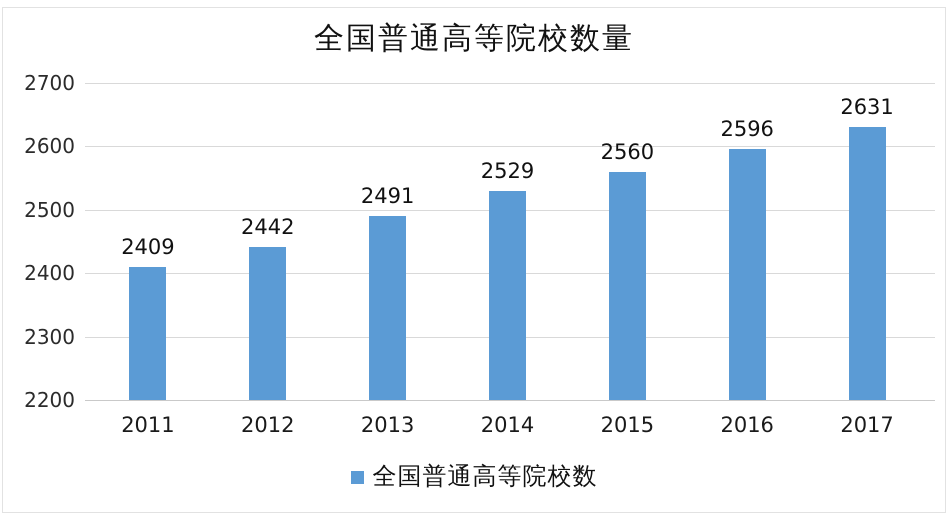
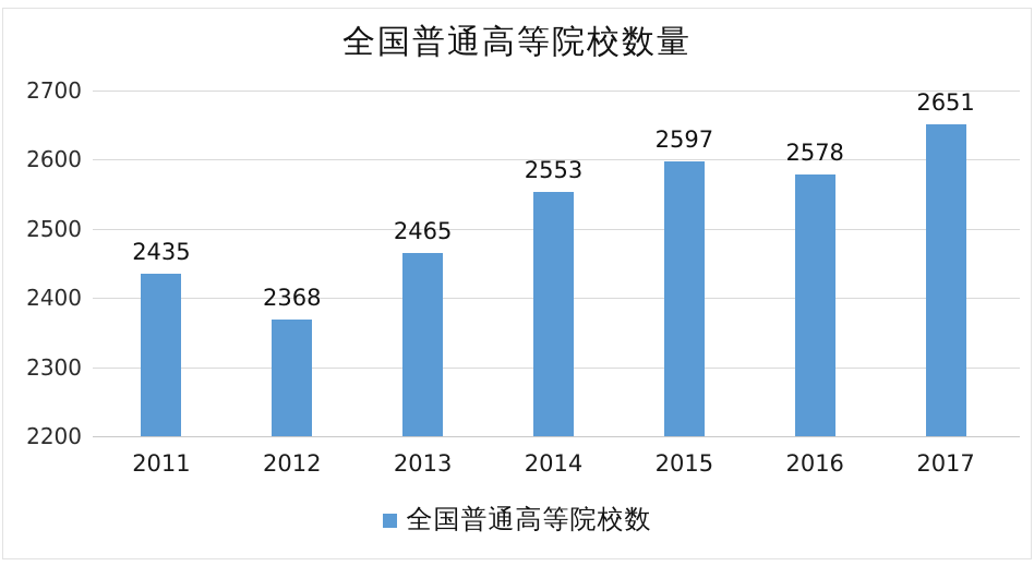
2011: 2409 -> 2435
2012: 2442 -> 2368
2013: 2491 -> 2465
2014: 2529 -> 2553
2015: 2560 -> 2597
2016: 2596 -> 2578
2017: 2631 -> 2651
